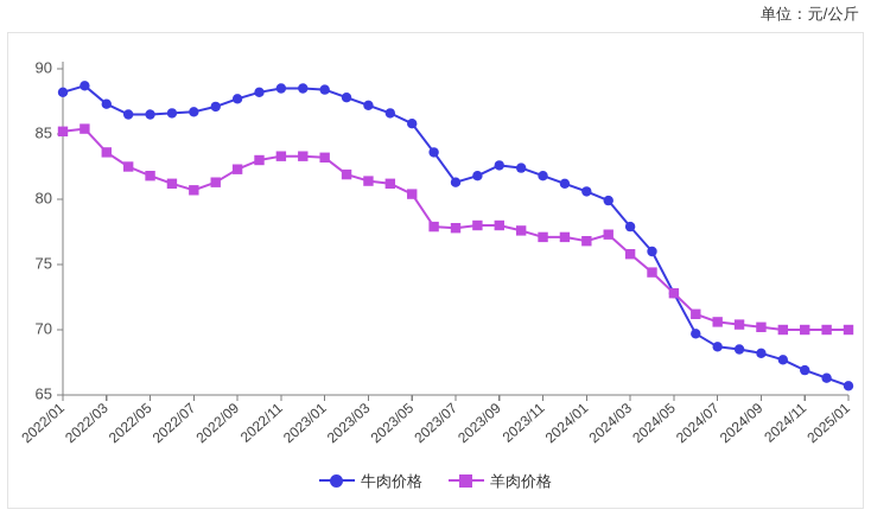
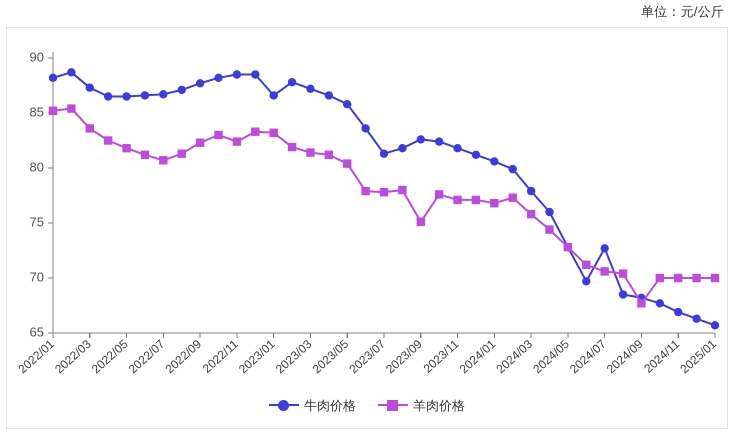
羊肉价格/2022/11: 83.3 -> 82.4
牛肉价格/2023/01: 88.4 -> 86.6
羊肉价格/2023/09: 78.0 -> 75.1
牛肉价格/2024/07: 68.7 -> 72.7
羊肉价格/2024/09: 70.2 -> 67.7
